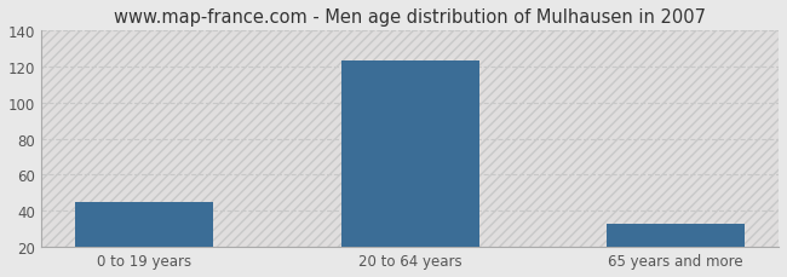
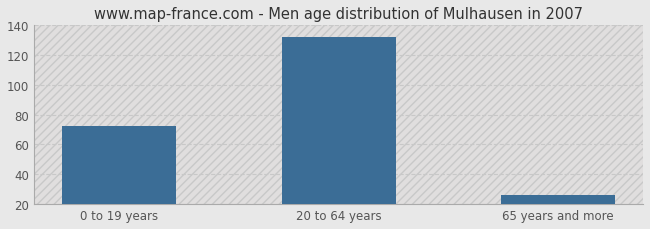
0 to 19 years: 45 -> 72
20 to 64 years: 123 -> 132
65 years and more: 33 -> 26
